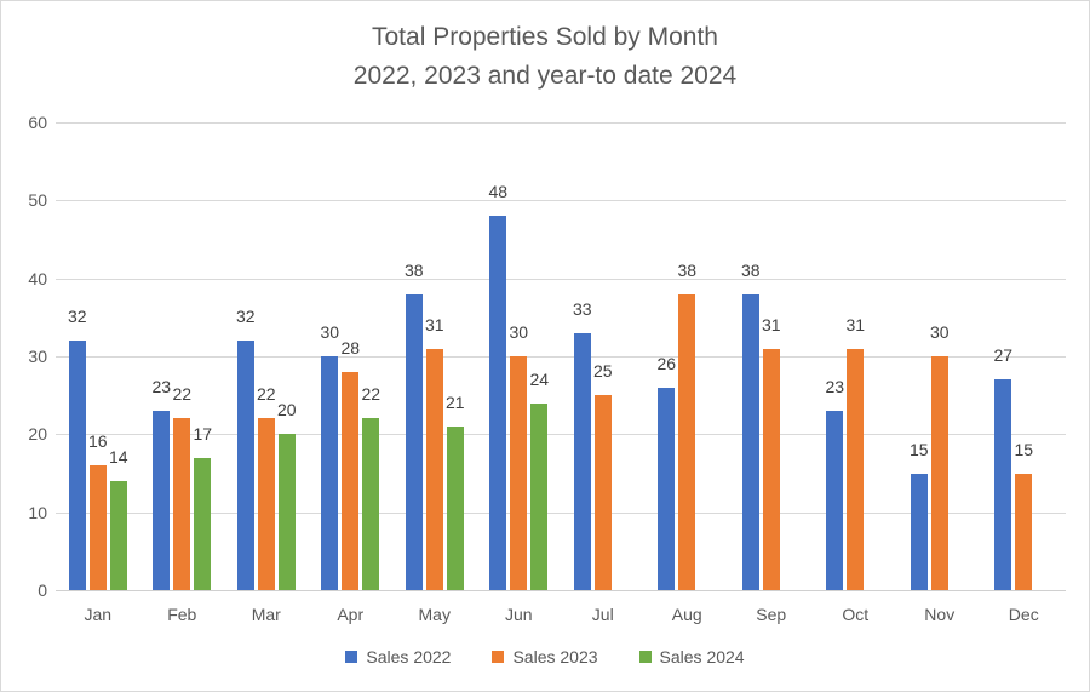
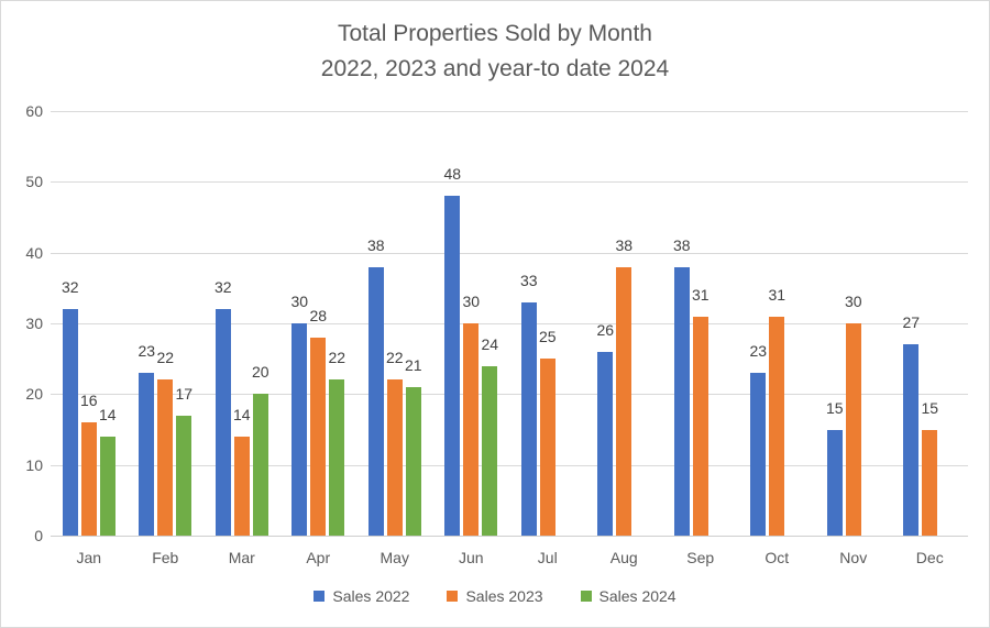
Sales 2023/Mar: 22 -> 14
Sales 2023/May: 31 -> 22
